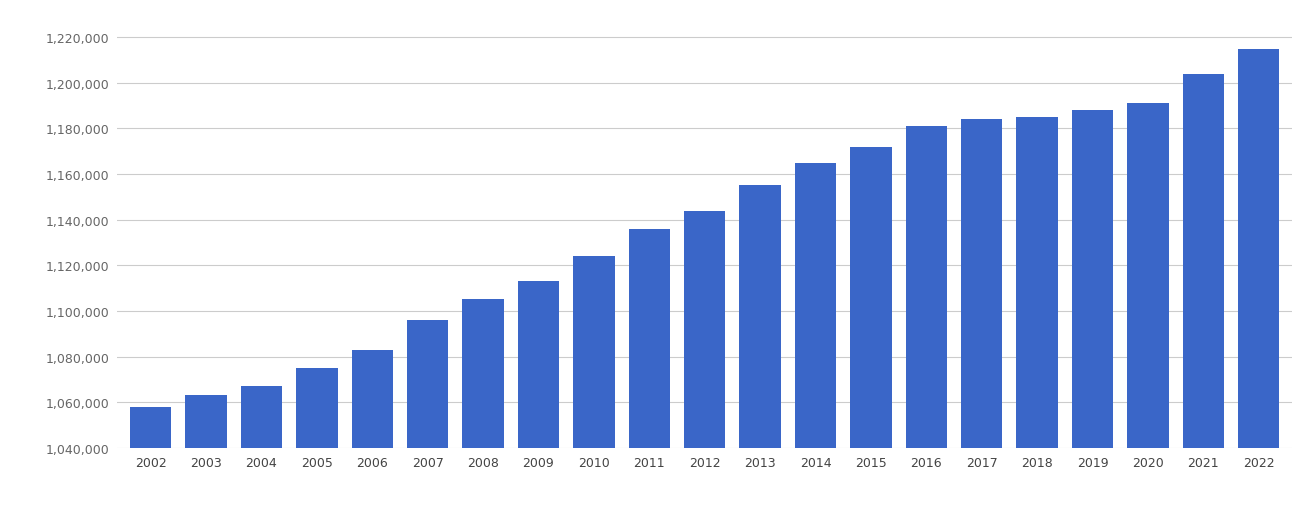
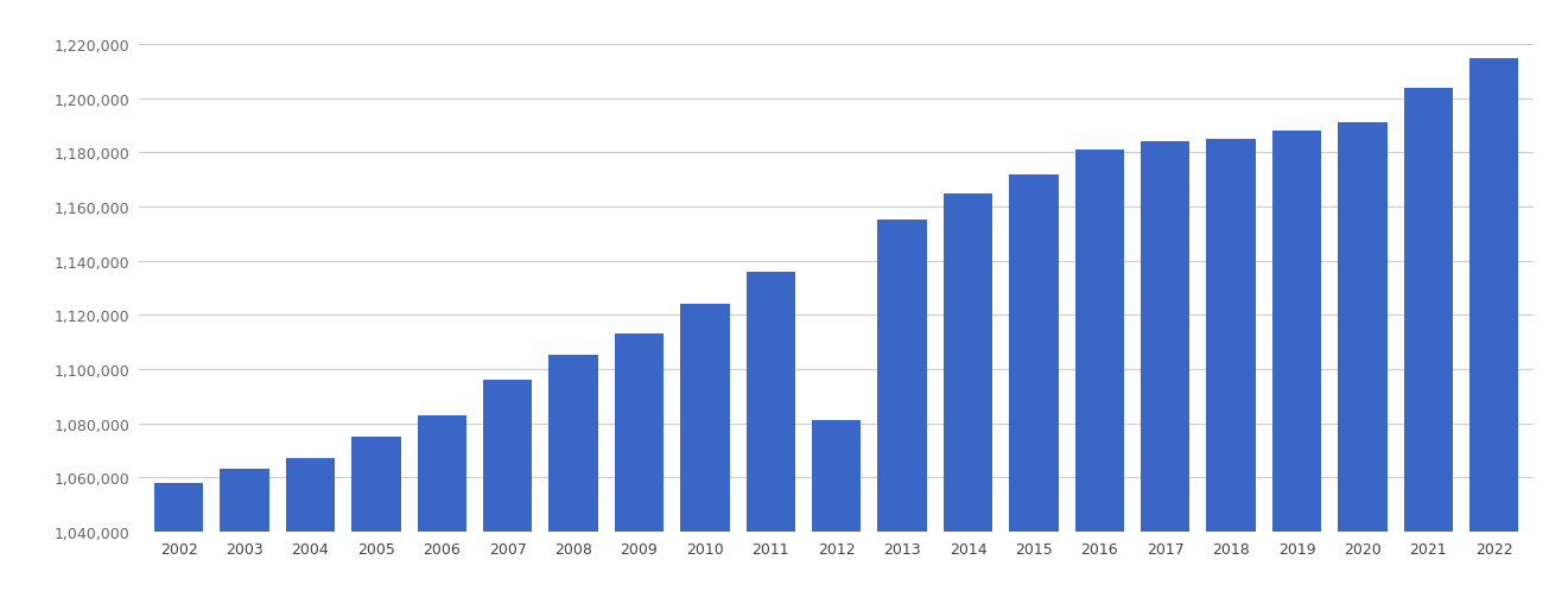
2012: 1,144,000 -> 1,081,000
